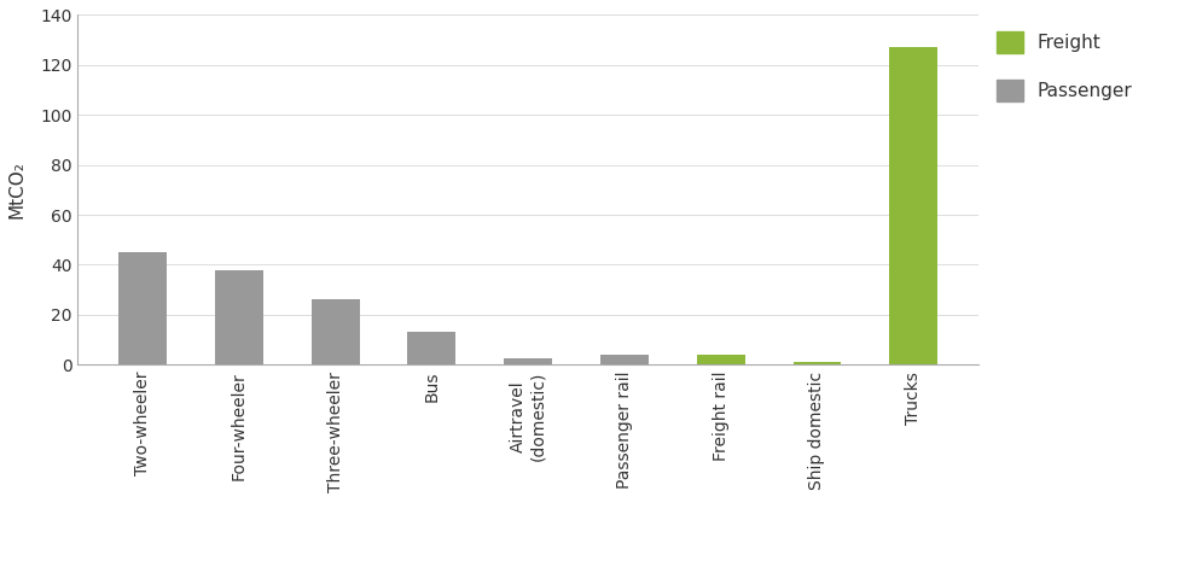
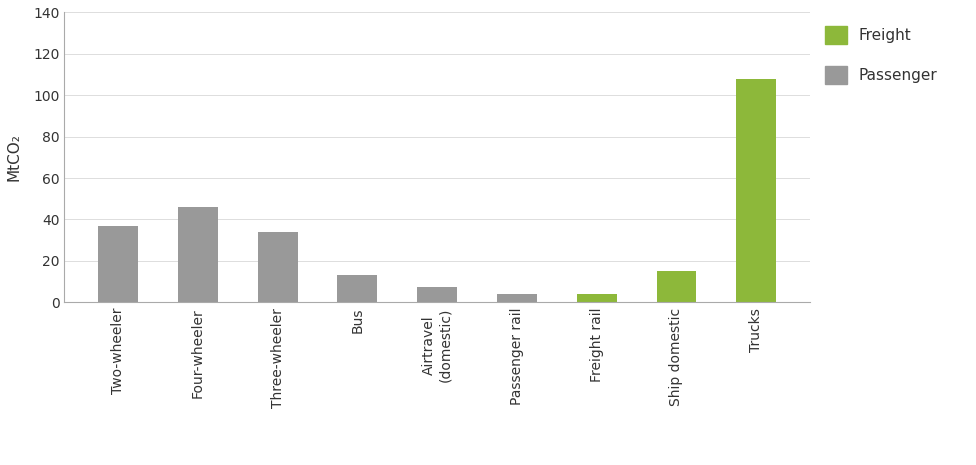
Two-wheeler: 45.0 -> 37.0
Four-wheeler: 38.0 -> 46.0
Three-wheeler: 26.0 -> 34.0
Airtravel (domestic): 2.5 -> 7.5
Ship domestic: 1.0 -> 15.0
Trucks: 127.0 -> 108.0
